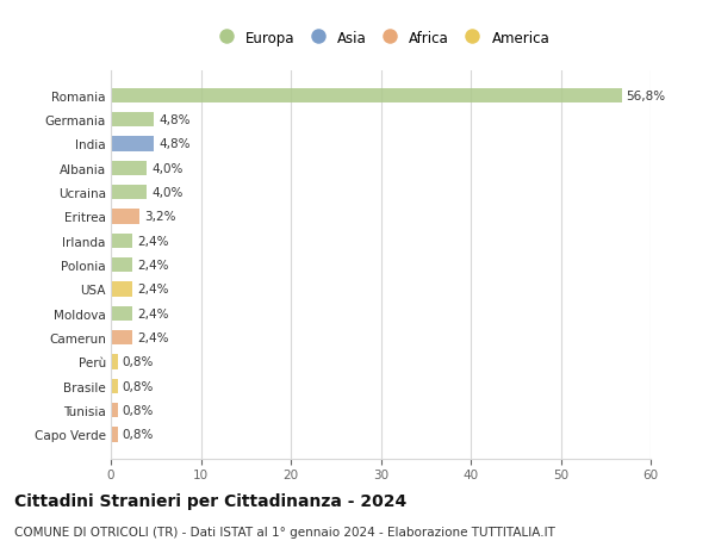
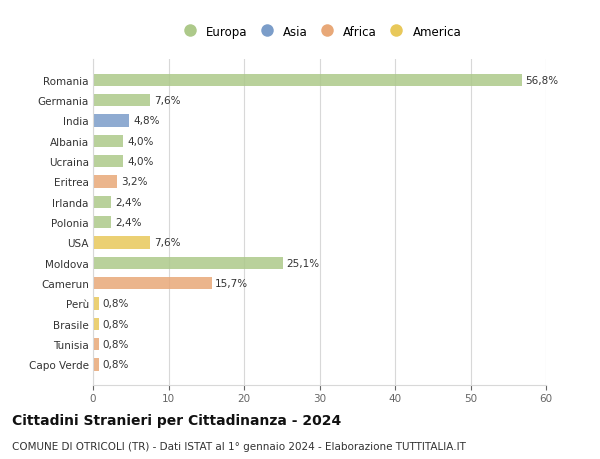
Germania: 4,8% -> 7,6%
USA: 2,4% -> 7,6%
Moldova: 2,4% -> 25,1%
Camerun: 2,4% -> 15,7%
